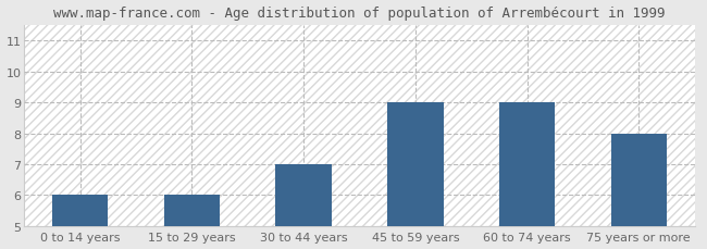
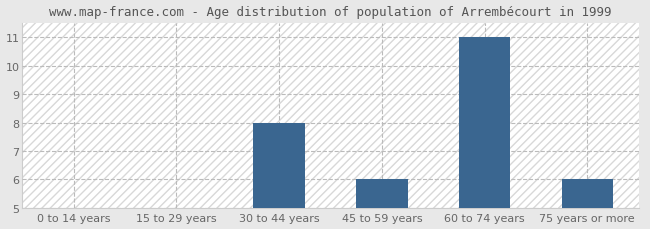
0 to 14 years: 6 -> 5
15 to 29 years: 6 -> 5
30 to 44 years: 7 -> 8
45 to 59 years: 9 -> 6
60 to 74 years: 9 -> 11
75 years or more: 8 -> 6
